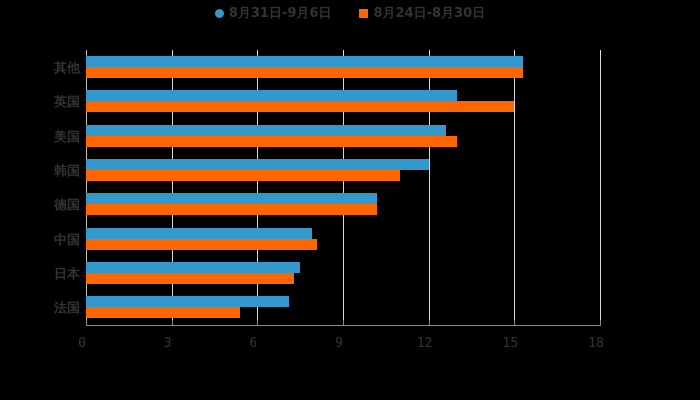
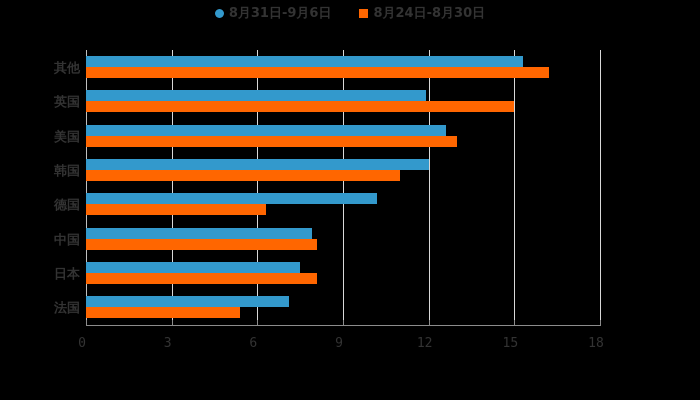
8月24日-8月30日/其他: 15.3 -> 16.2
8月31日-9月6日/英国: 13.0 -> 11.9
8月24日-8月30日/德国: 10.2 -> 6.3
8月24日-8月30日/日本: 7.3 -> 8.1
